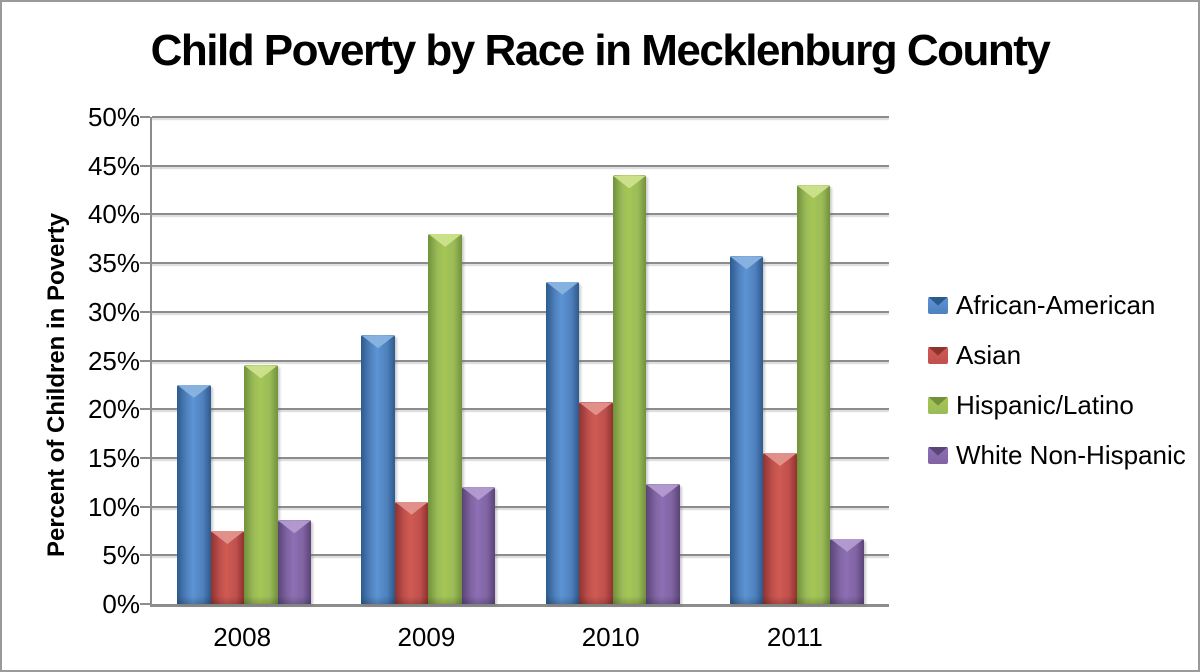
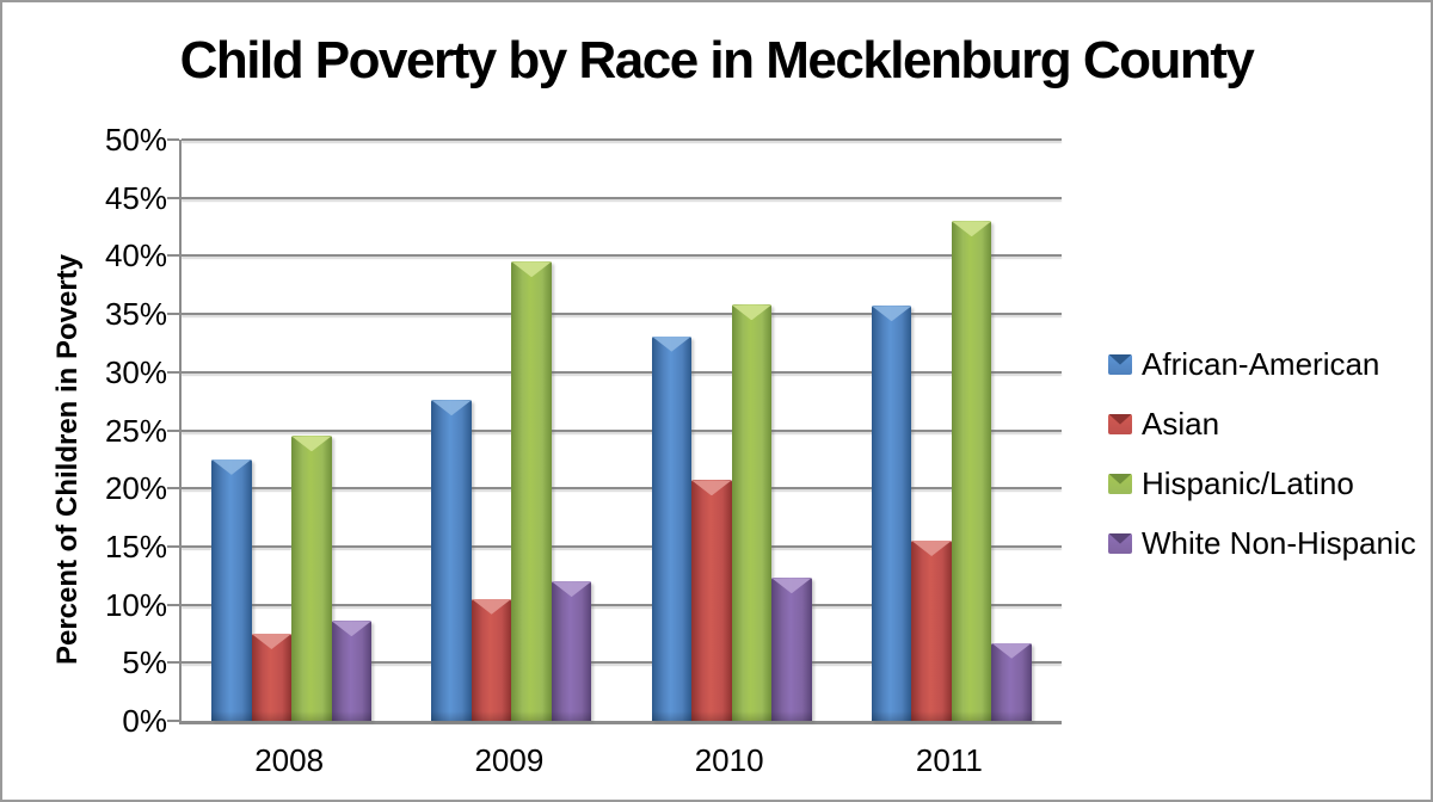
Hispanic/Latino/2009: 38% -> 40%
Hispanic/Latino/2010: 44% -> 36%
